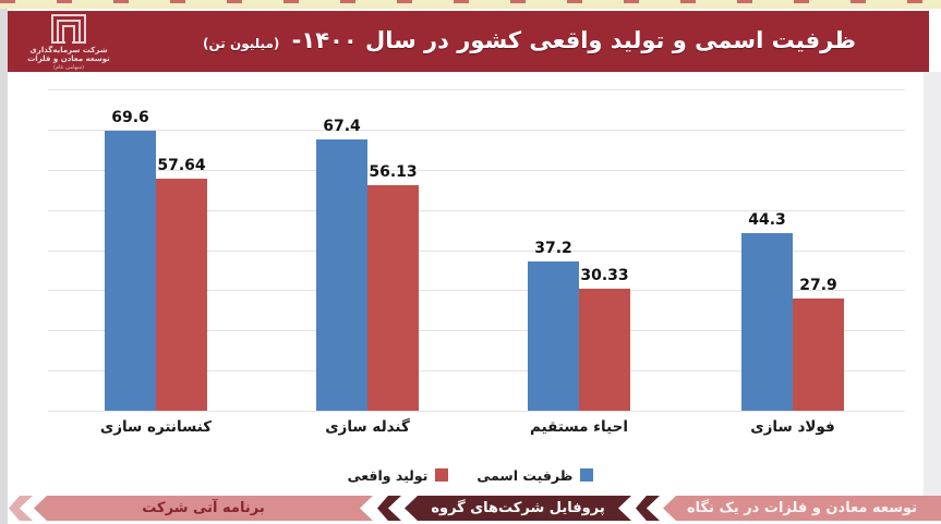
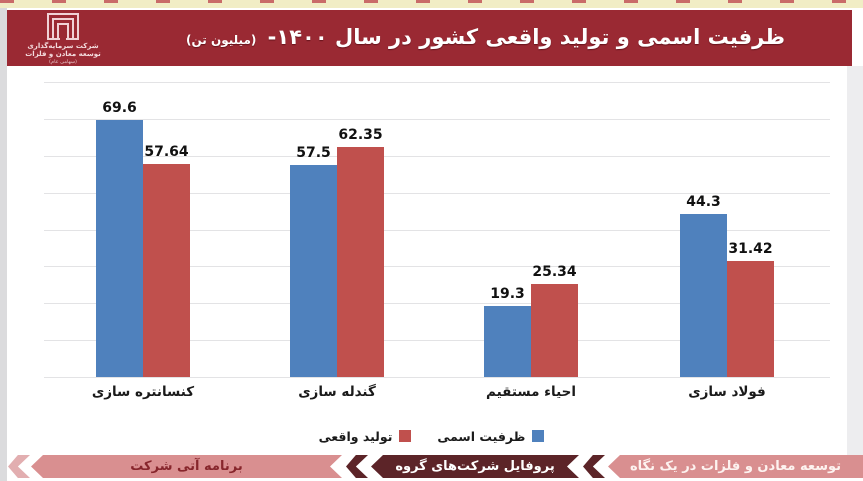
ظرفیت اسمی/گندله سازی: 67.4 -> 57.5
تولید واقعی/گندله سازی: 56.13 -> 62.35
ظرفیت اسمی/احیاء مستقیم: 37.2 -> 19.3
تولید واقعی/احیاء مستقیم: 30.33 -> 25.34
تولید واقعی/فولاد سازی: 27.9 -> 31.42
